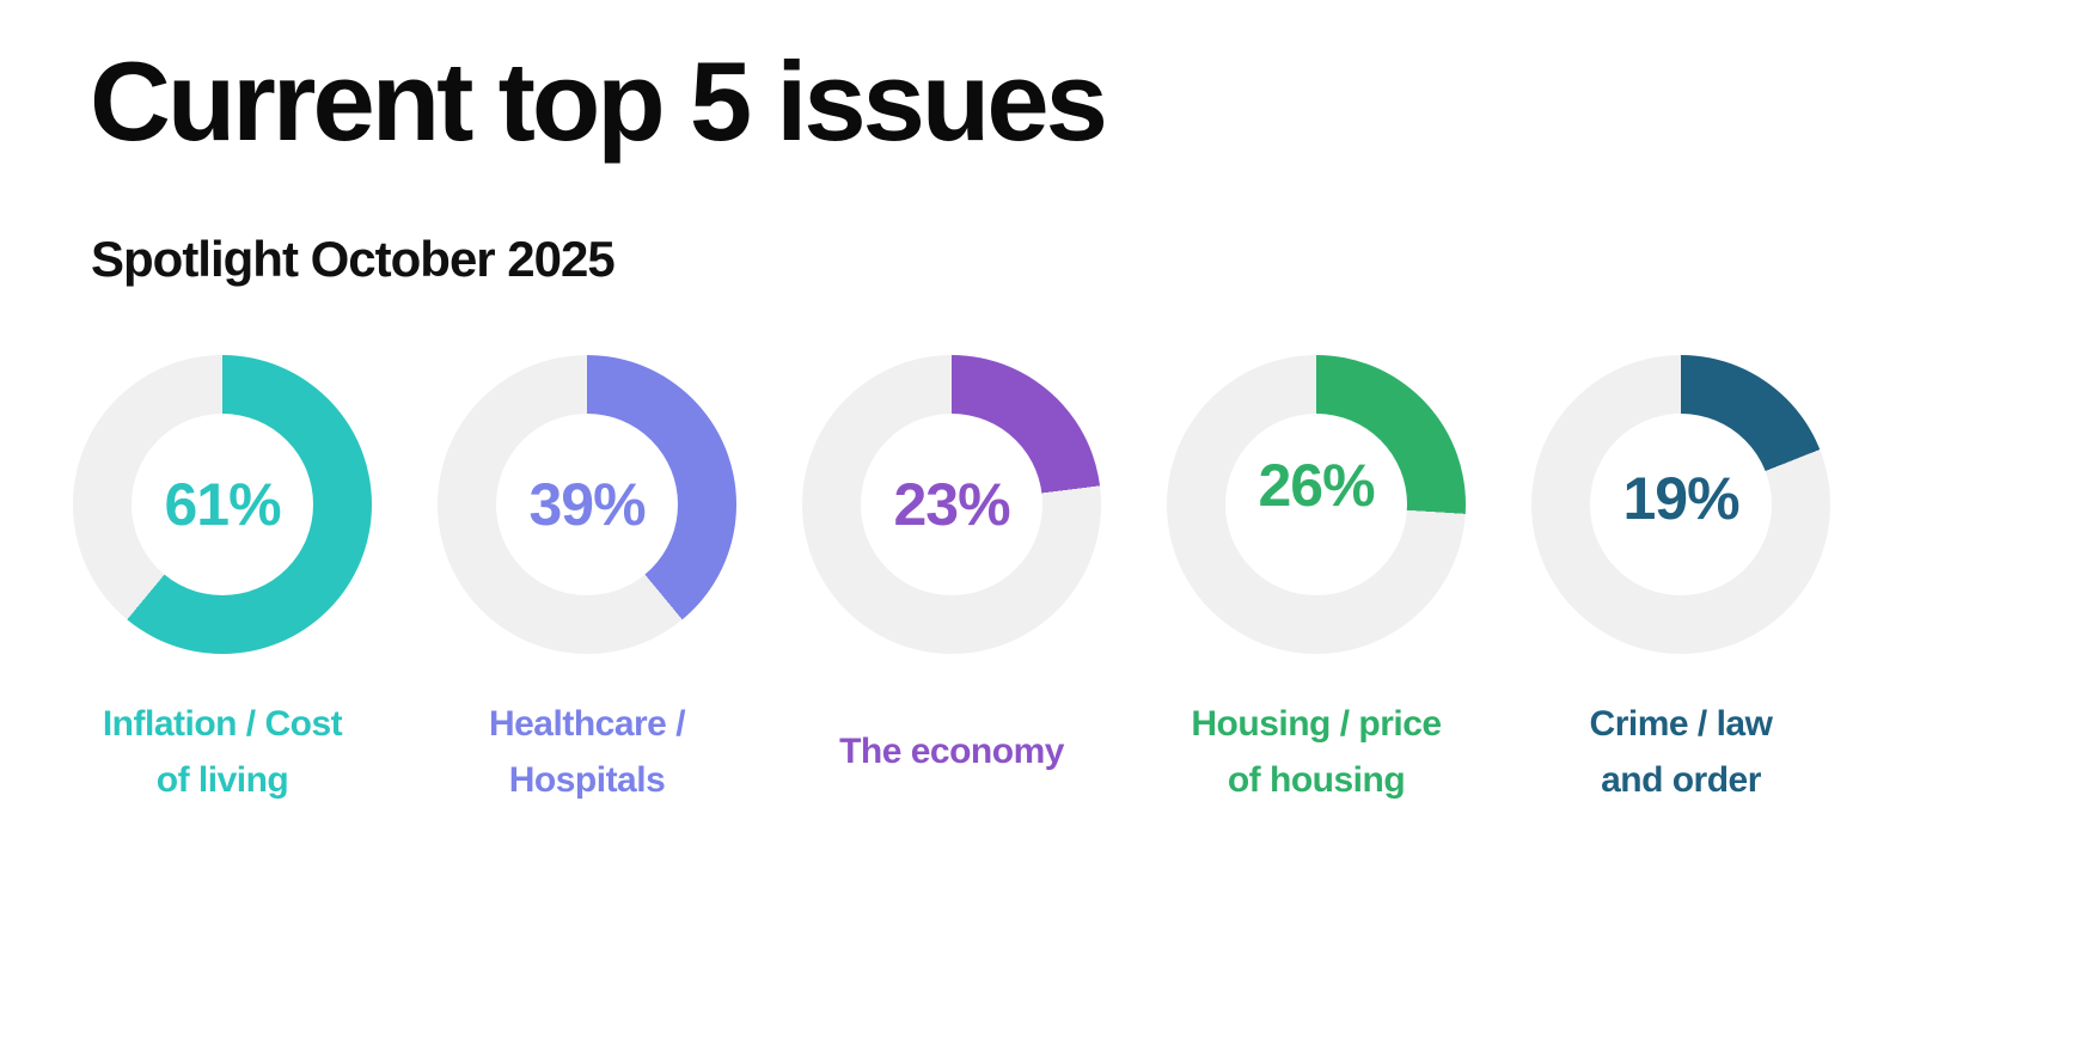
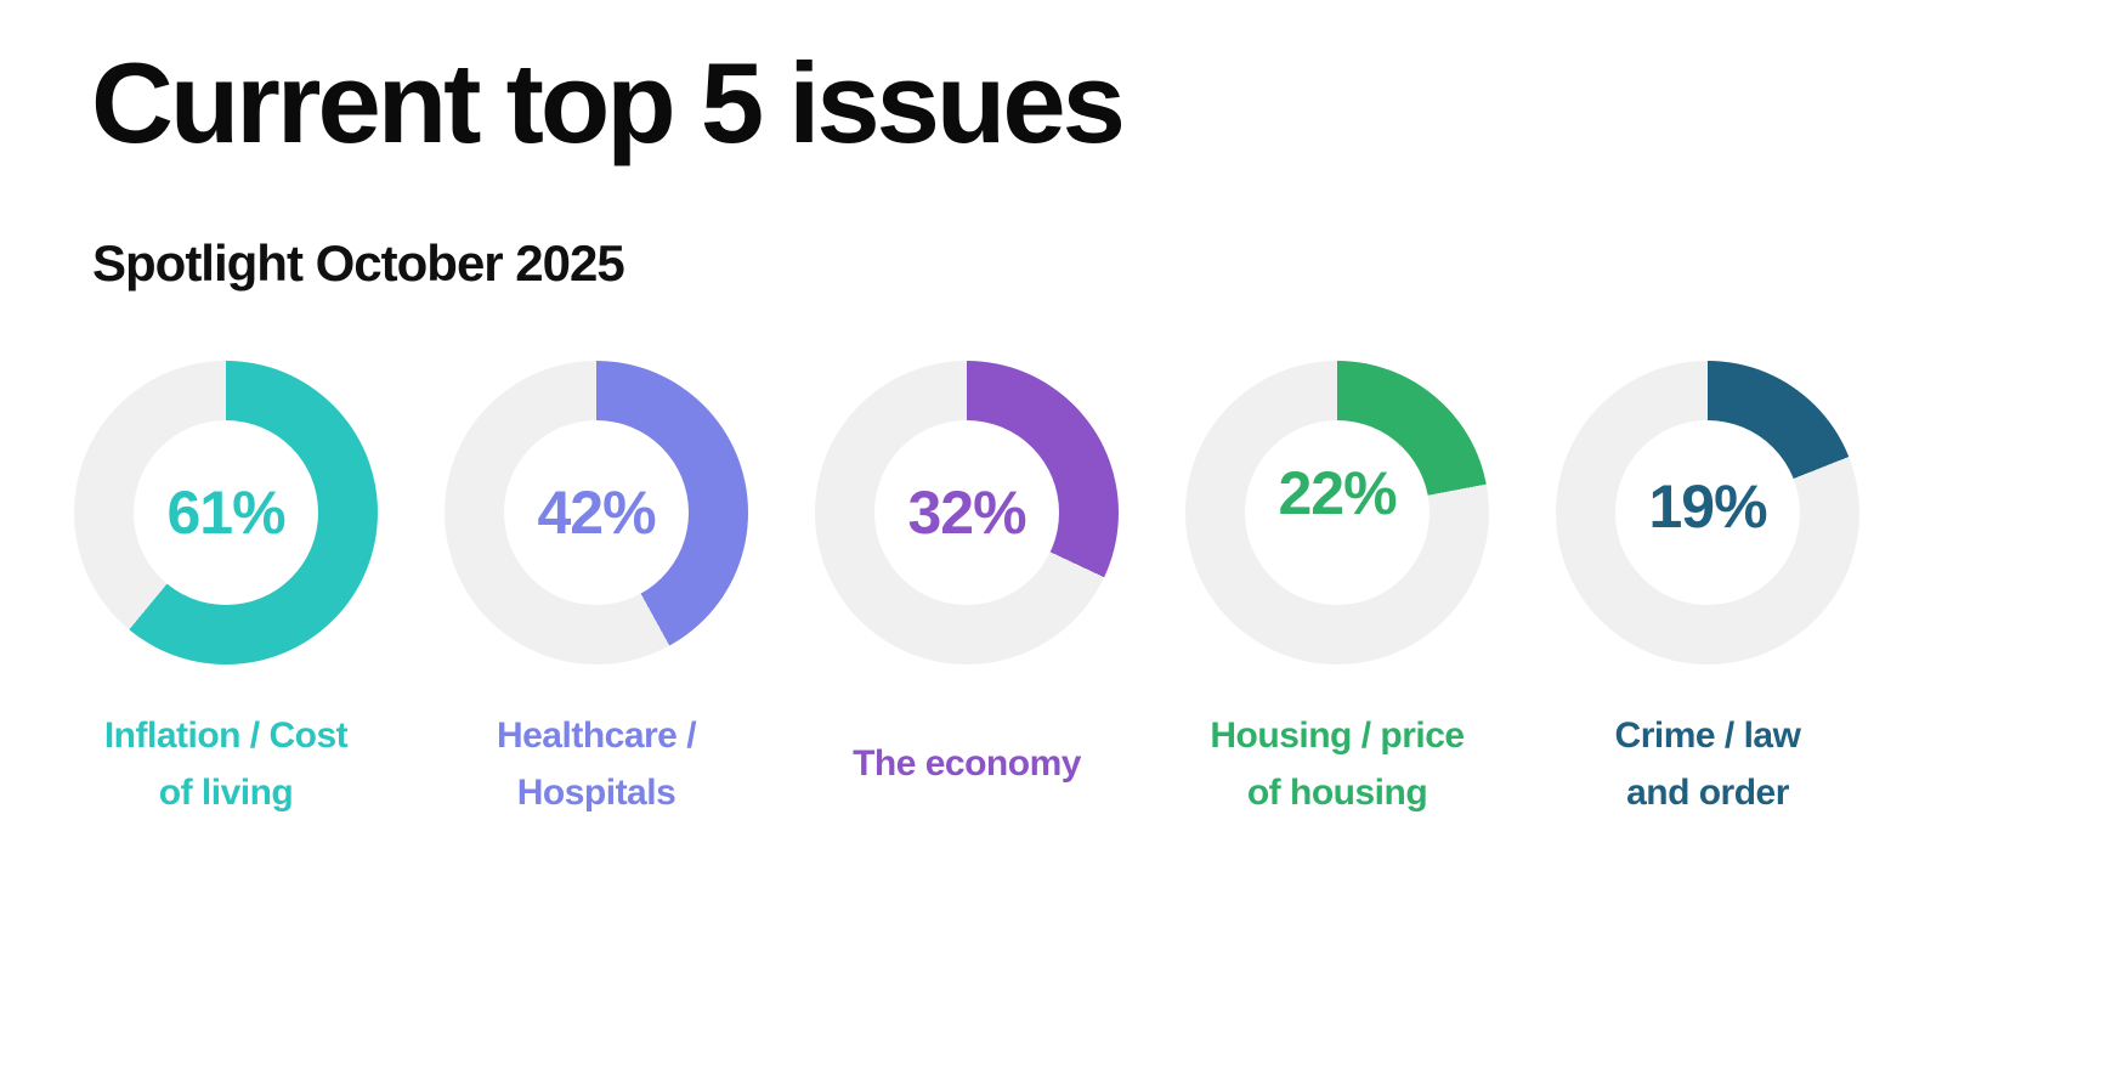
Healthcare / Hospitals: 39% -> 42%
The economy: 23% -> 32%
Housing / price of housing: 26% -> 22%
